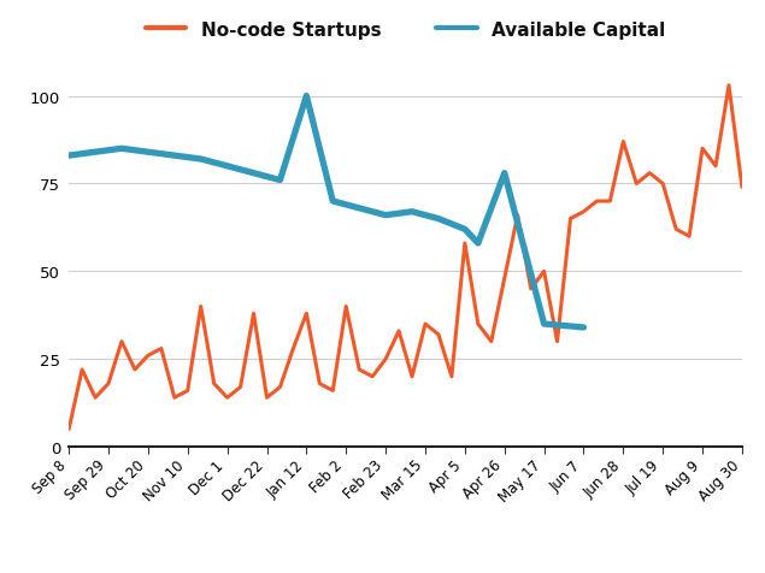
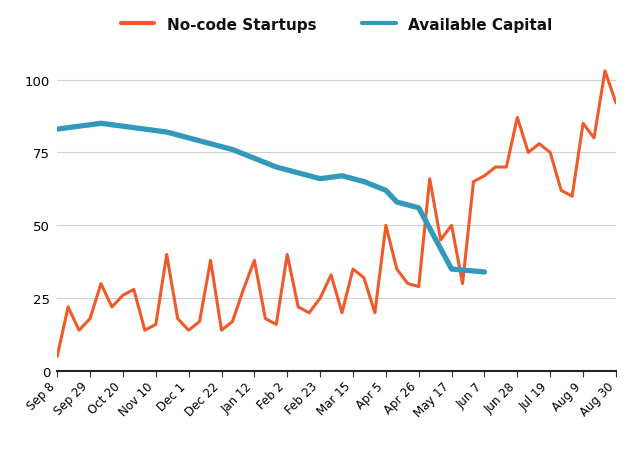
Available Capital/Jan 12: 100 -> 73
No-code Startups/Apr 5: 58 -> 50
No-code Startups/Apr 26: 48 -> 29
Available Capital/Apr 26: 78 -> 56
No-code Startups/Aug 30: 74 -> 92
